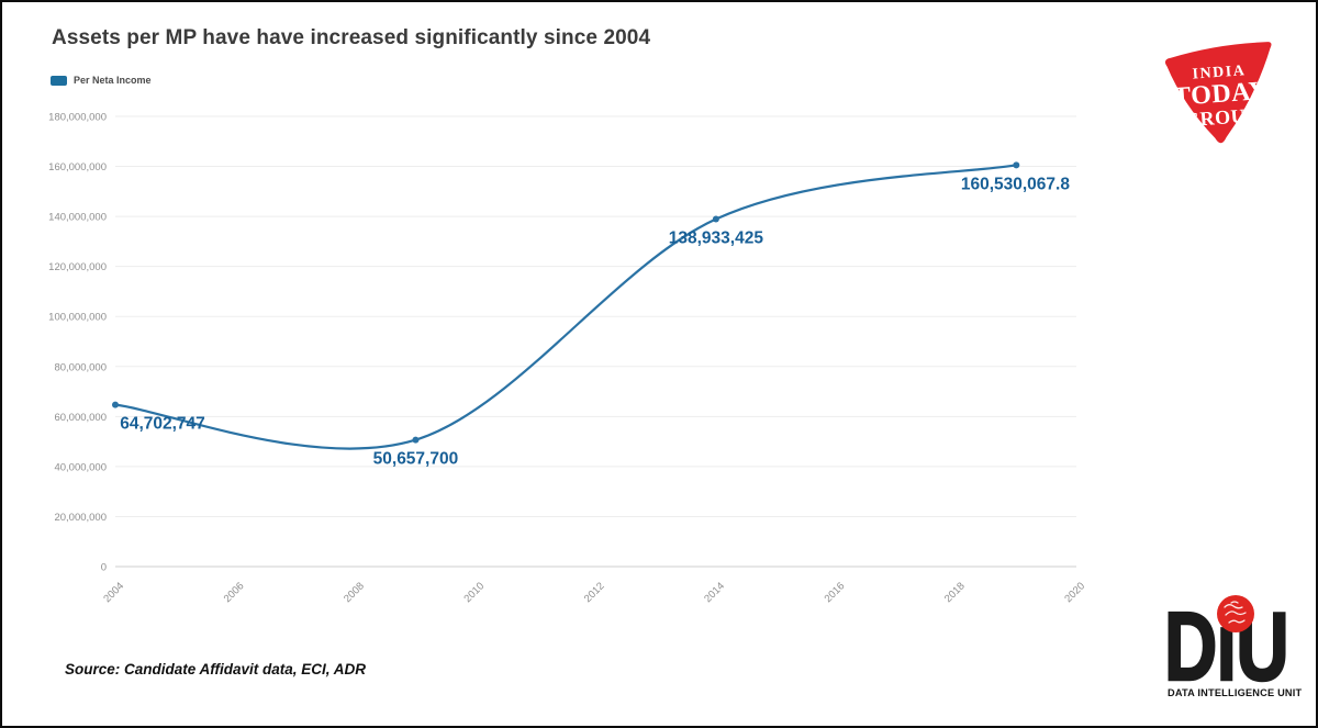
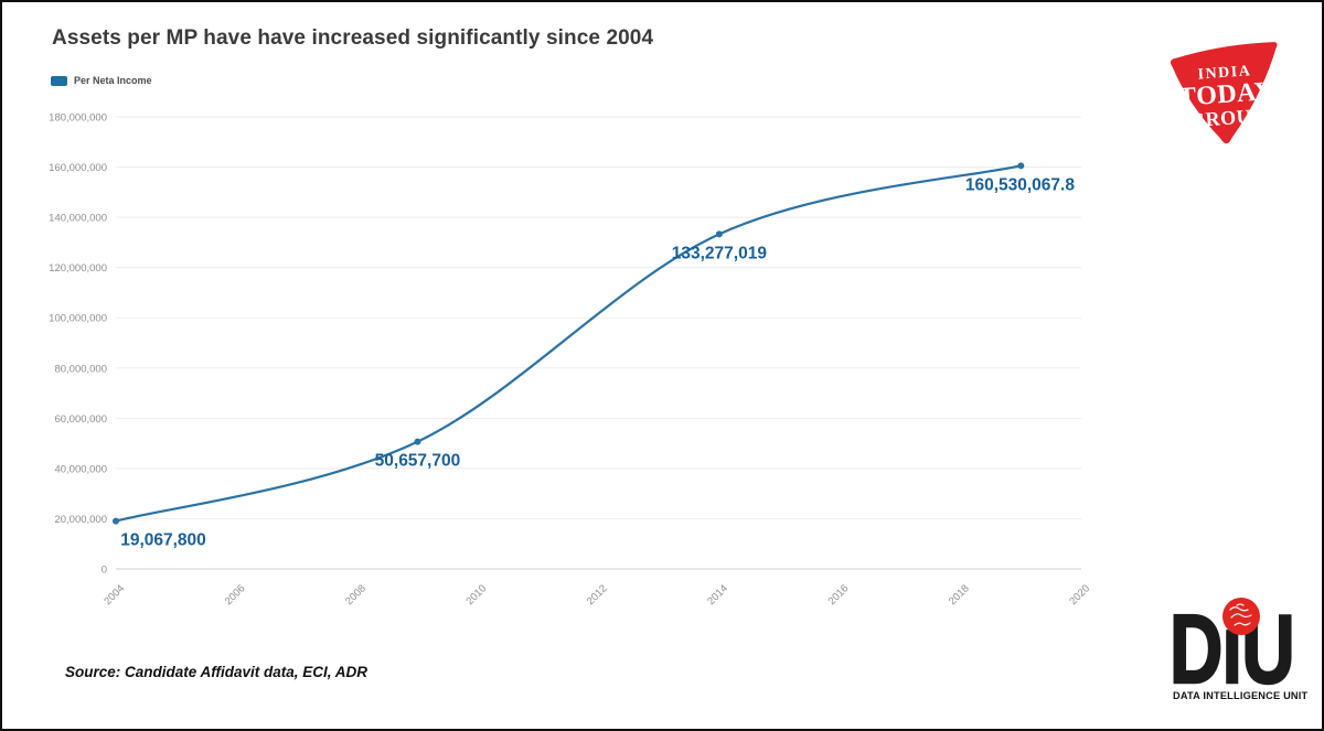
2004: 64,702,747 -> 19,067,800
2014: 138,933,425 -> 133,277,019
